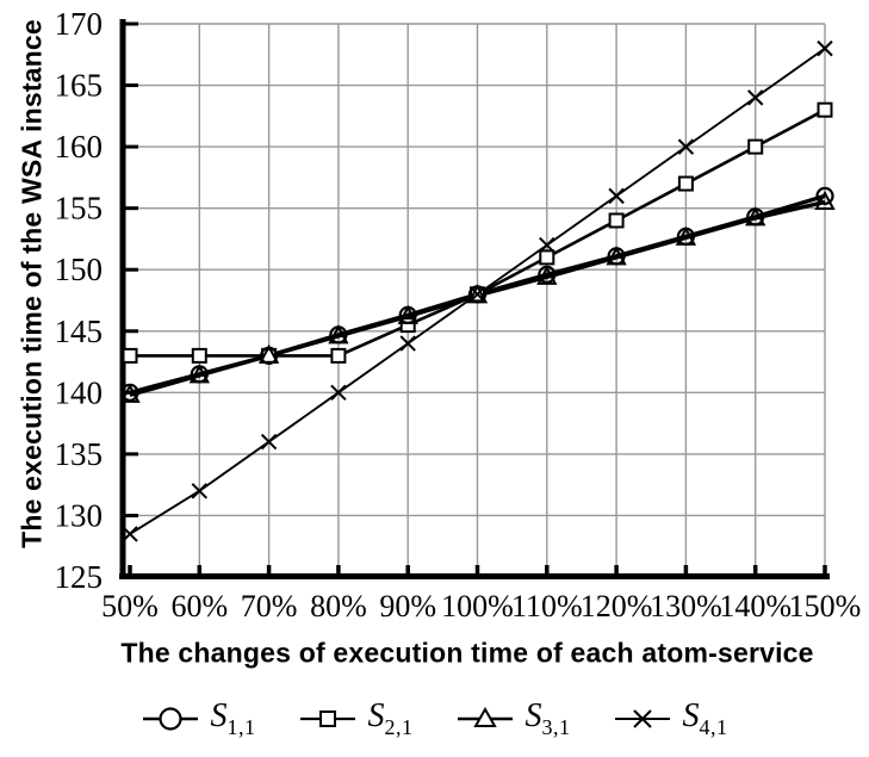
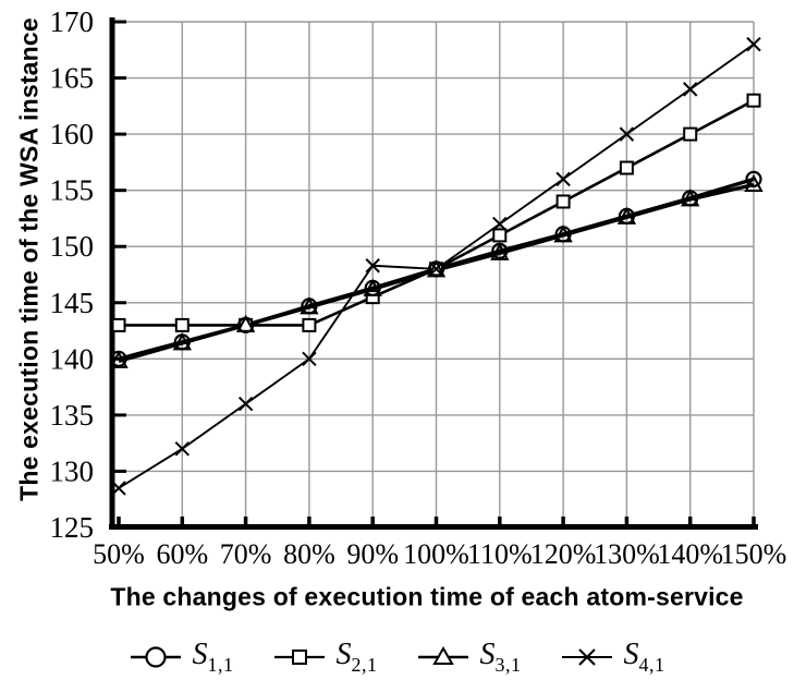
S4,1/90%: 144.0 -> 148.3
